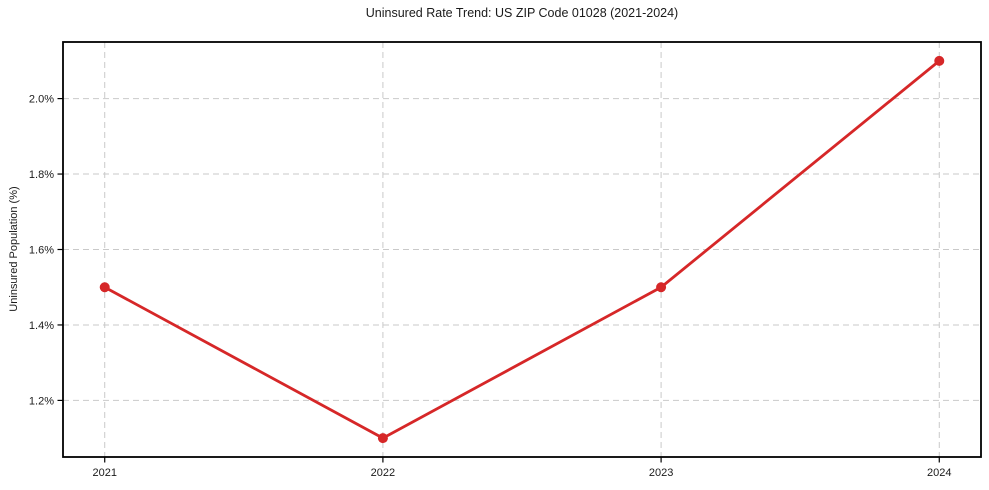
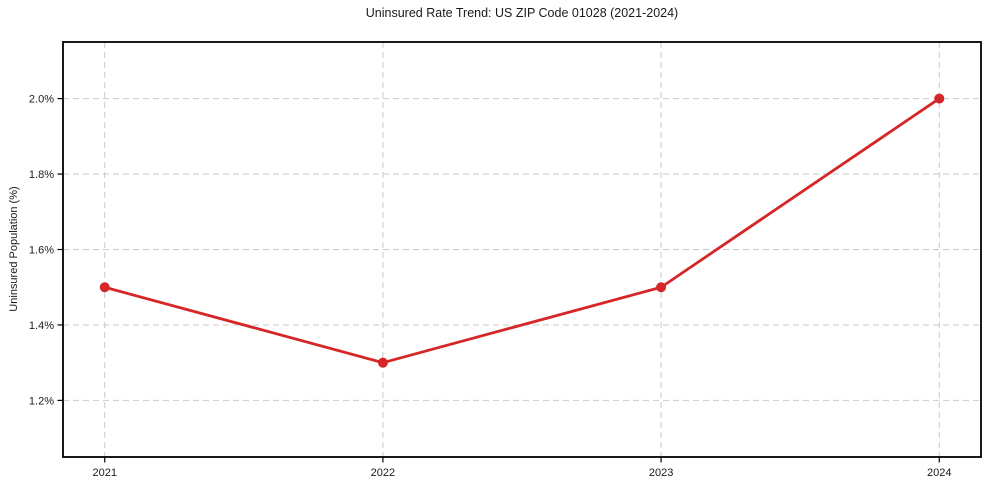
2022: 1.1% -> 1.3%
2024: 2.1% -> 2.0%
